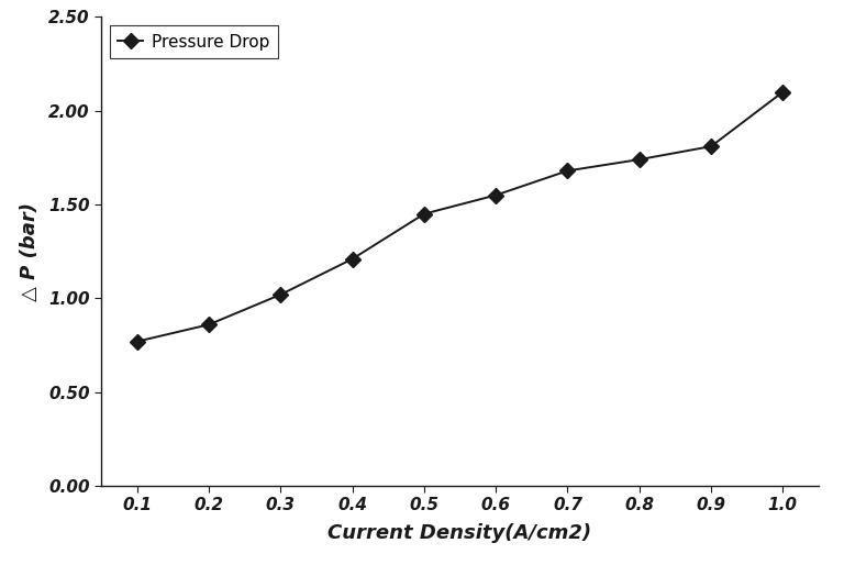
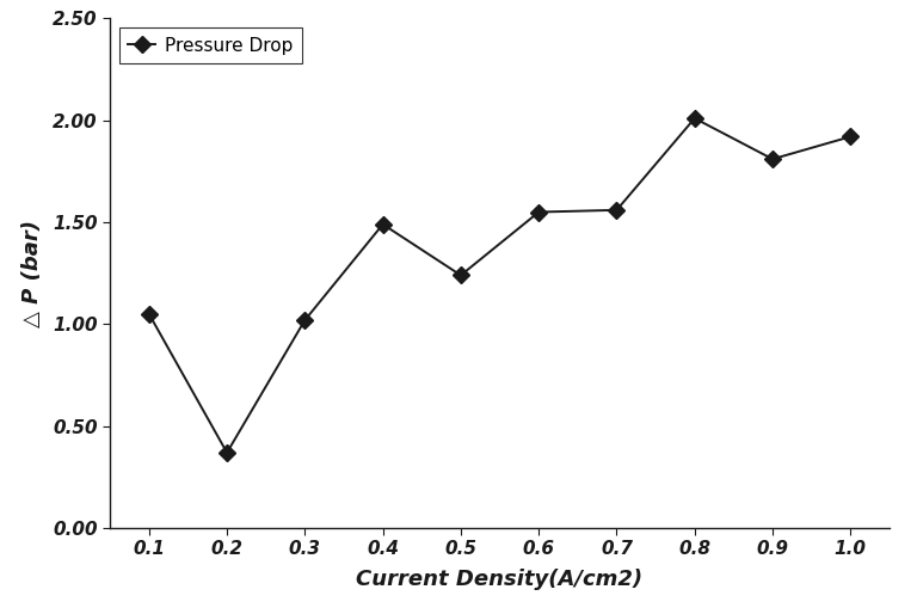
0.1: 0.77 -> 1.05
0.2: 0.86 -> 0.37
0.4: 1.21 -> 1.49
0.5: 1.45 -> 1.24
0.7: 1.68 -> 1.56
0.8: 1.74 -> 2.01
1.0: 2.10 -> 1.92
